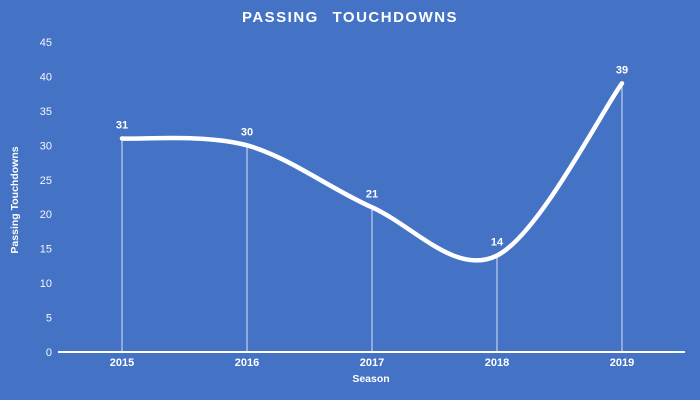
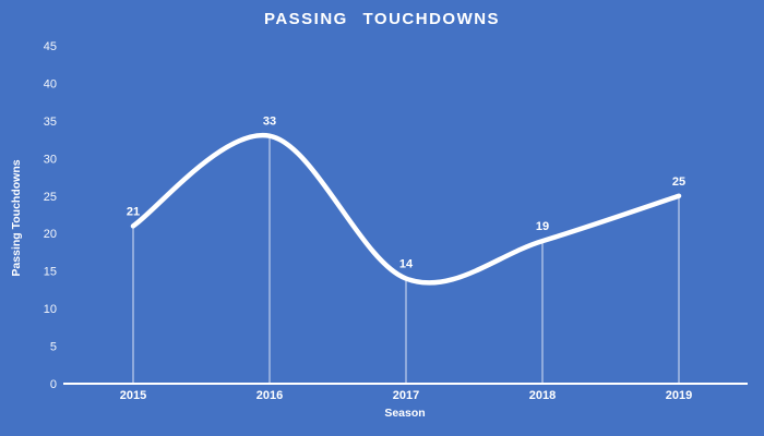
2015: 31 -> 21
2016: 30 -> 33
2017: 21 -> 14
2018: 14 -> 19
2019: 39 -> 25
